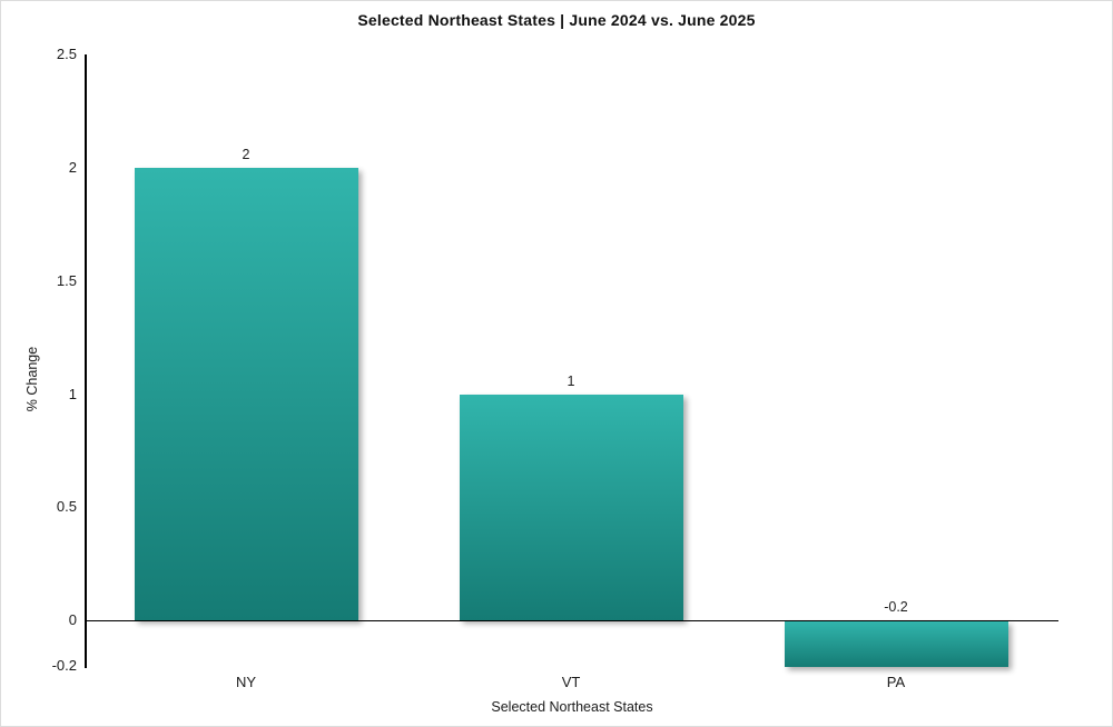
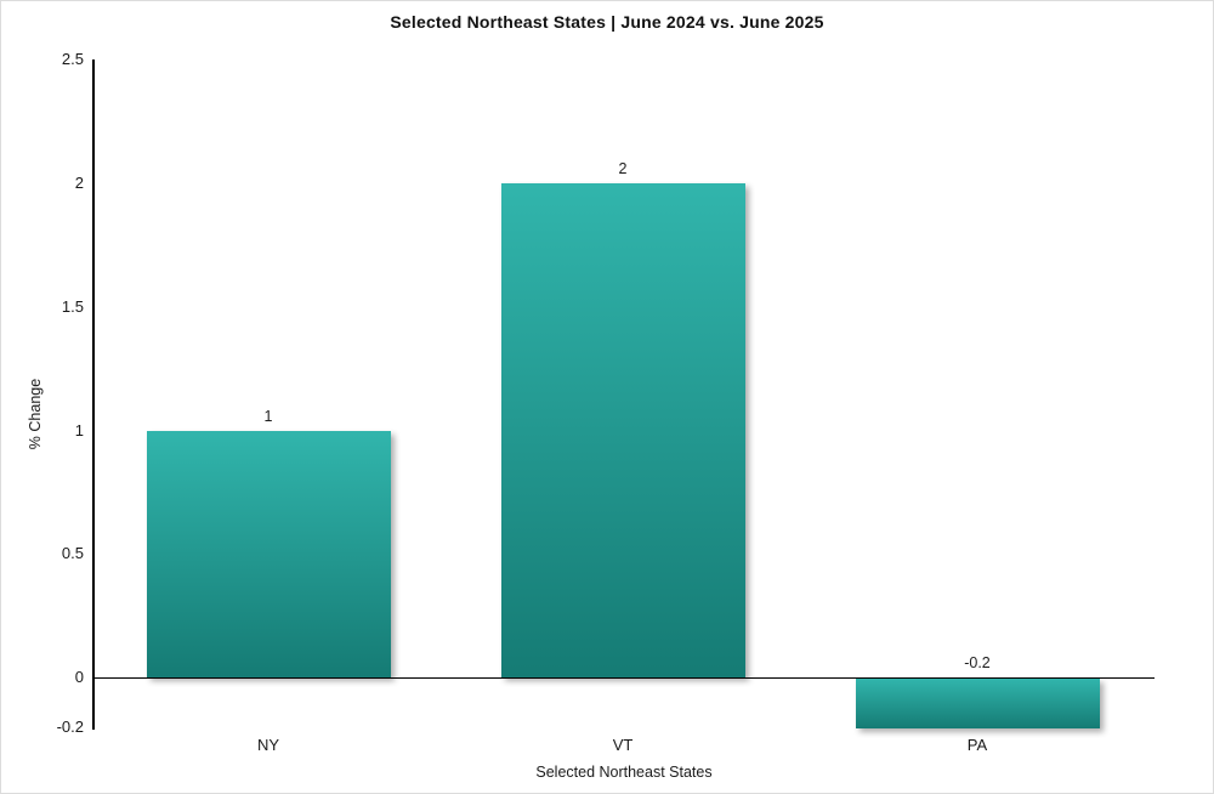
NY: 2 -> 1
VT: 1 -> 2
